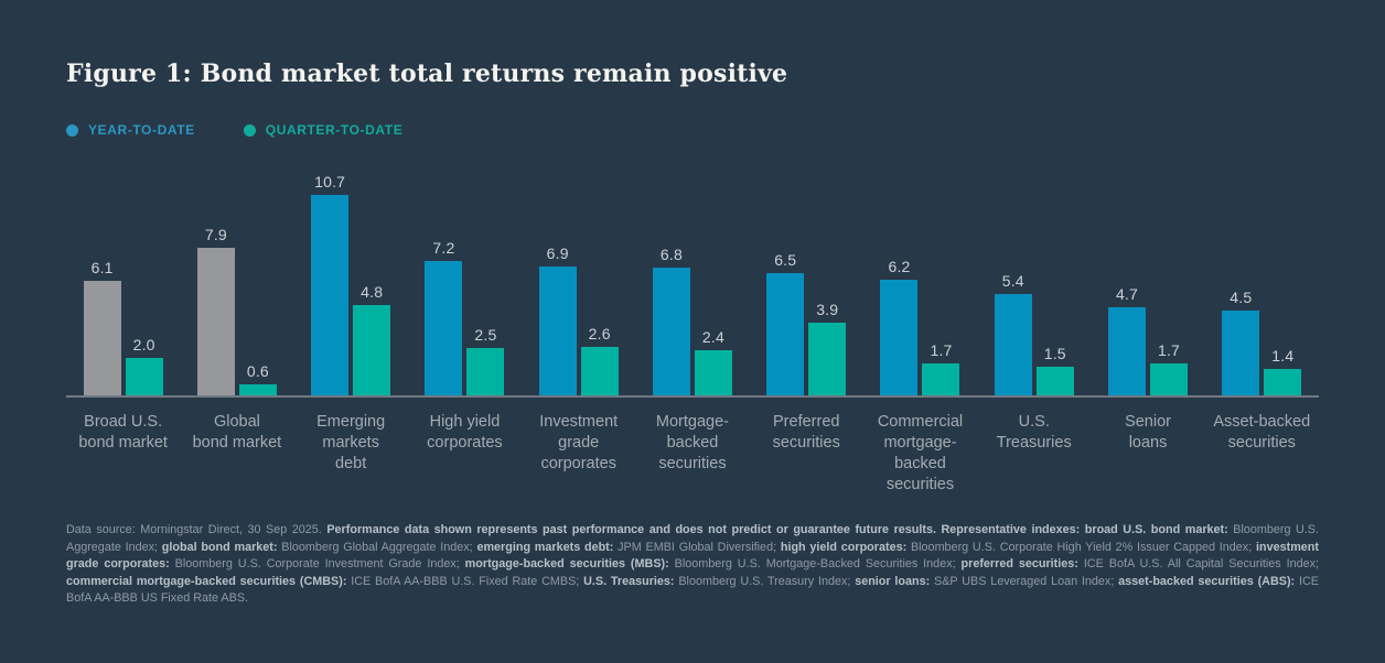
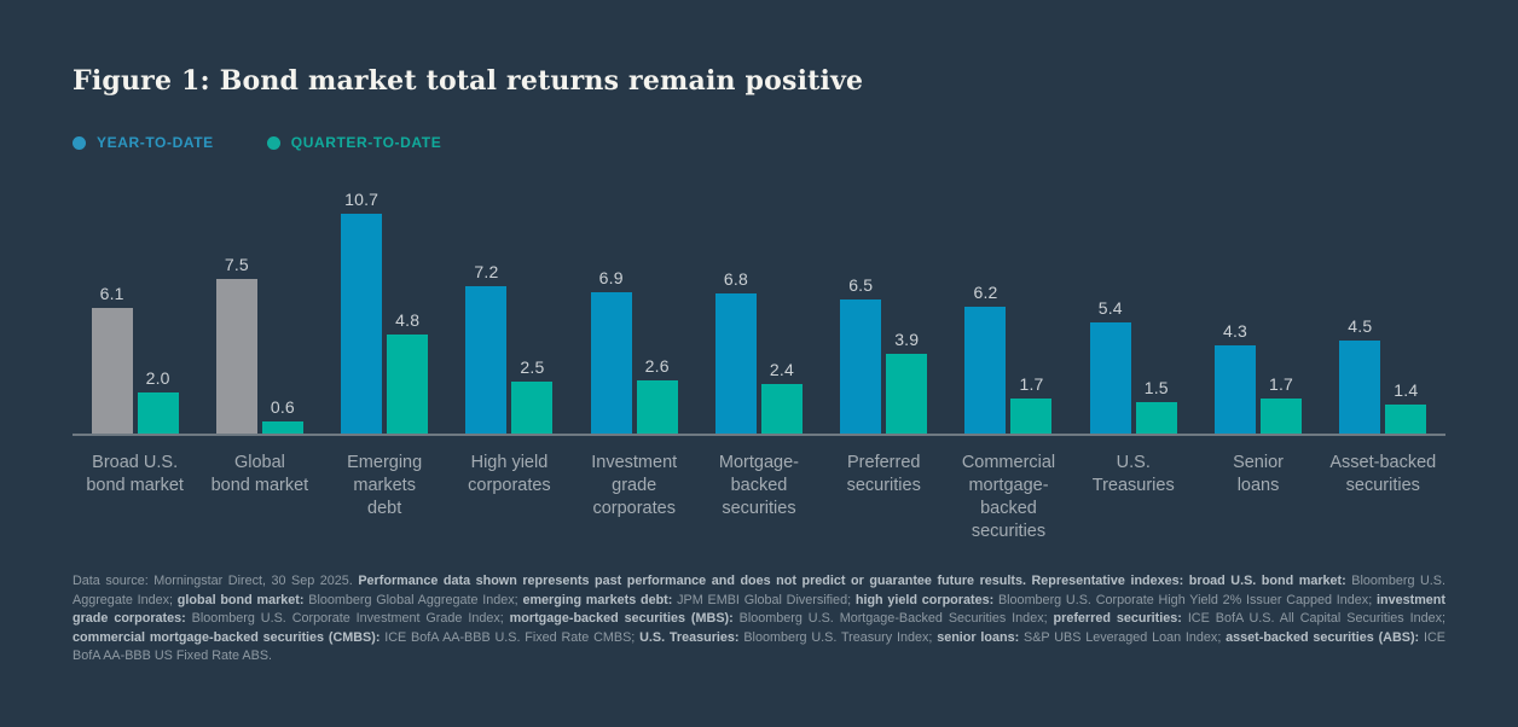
YEAR-TO-DATE/Global bond market: 7.9 -> 7.5
YEAR-TO-DATE/Senior loans: 4.7 -> 4.3
